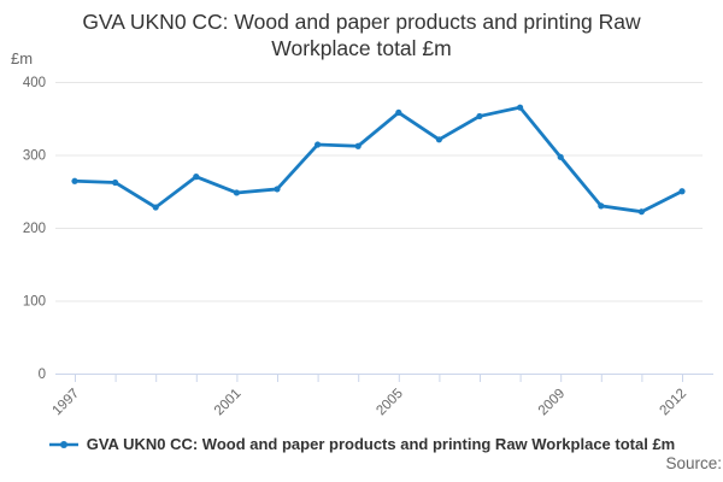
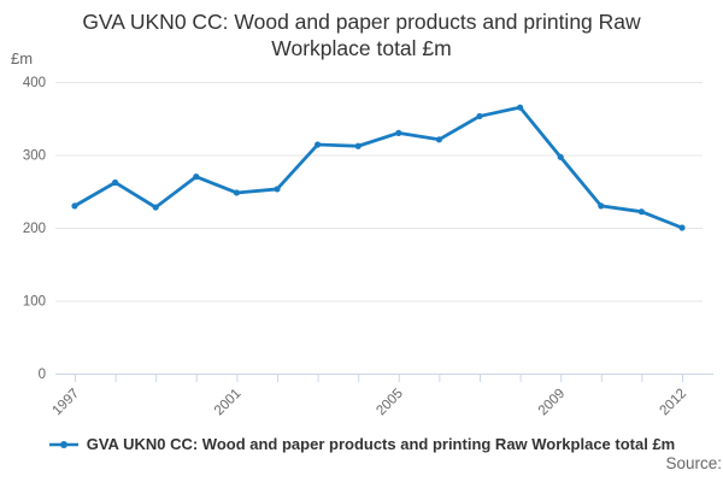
1997: 260 -> 230
2005: 360 -> 330
2012: 250 -> 200
